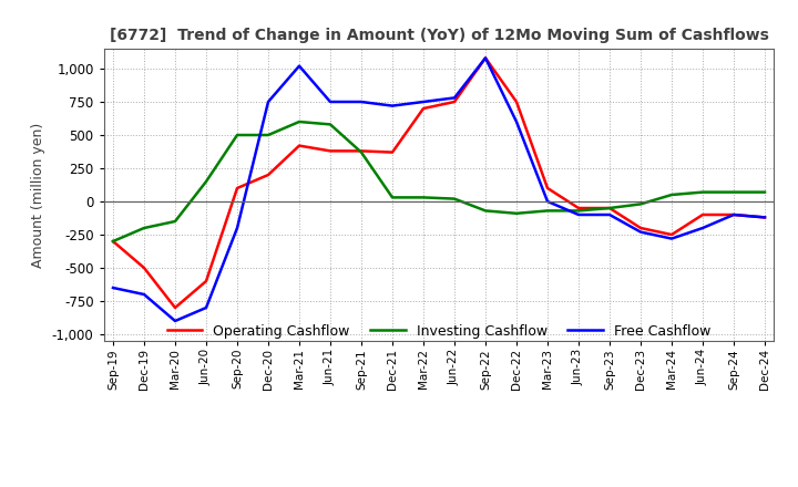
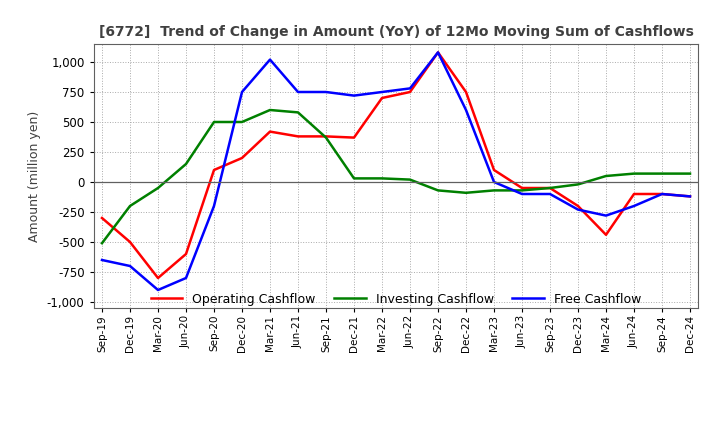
Investing Cashflow/Sep-19: -300 -> -510
Investing Cashflow/Mar-20: -150 -> -50
Operating Cashflow/Mar-24: -250 -> -440
